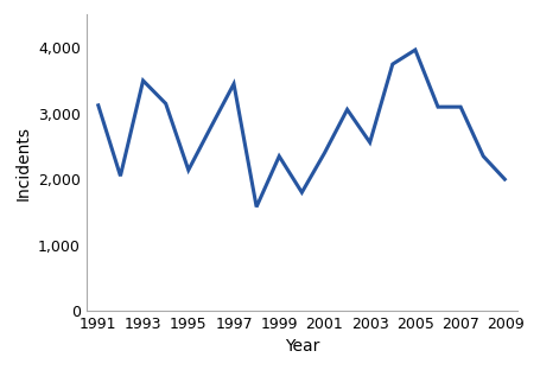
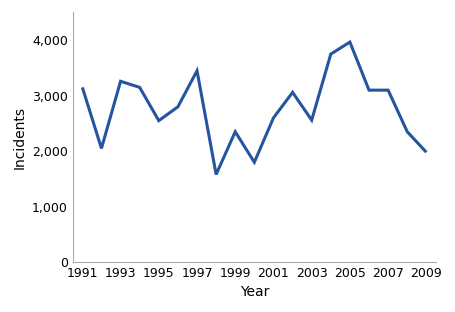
1993: 3,500 -> 3,260
1995: 2,140 -> 2,550
2001: 2,400 -> 2,600
